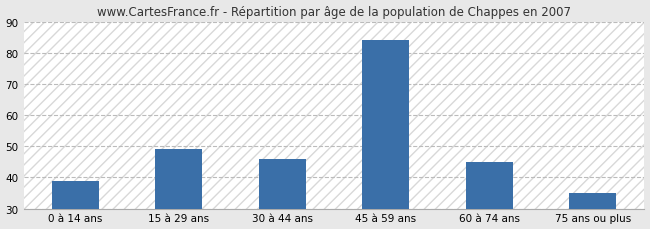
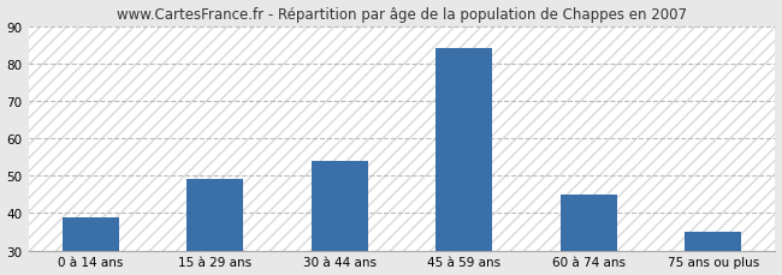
30 à 44 ans: 46 -> 54
